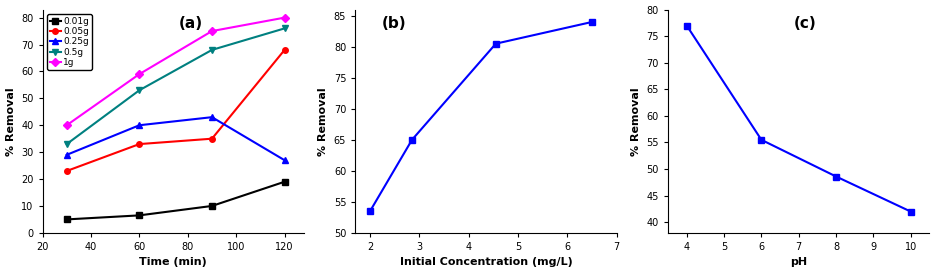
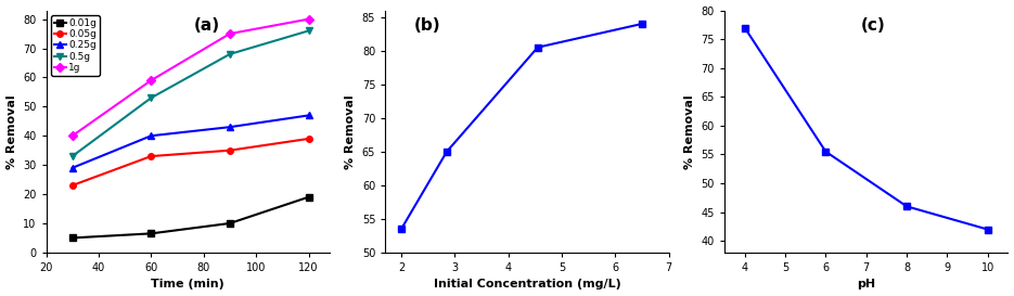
0.05g/120: 68 -> 39
0.25g/120: 27 -> 47
8: 48.6 -> 46.0
